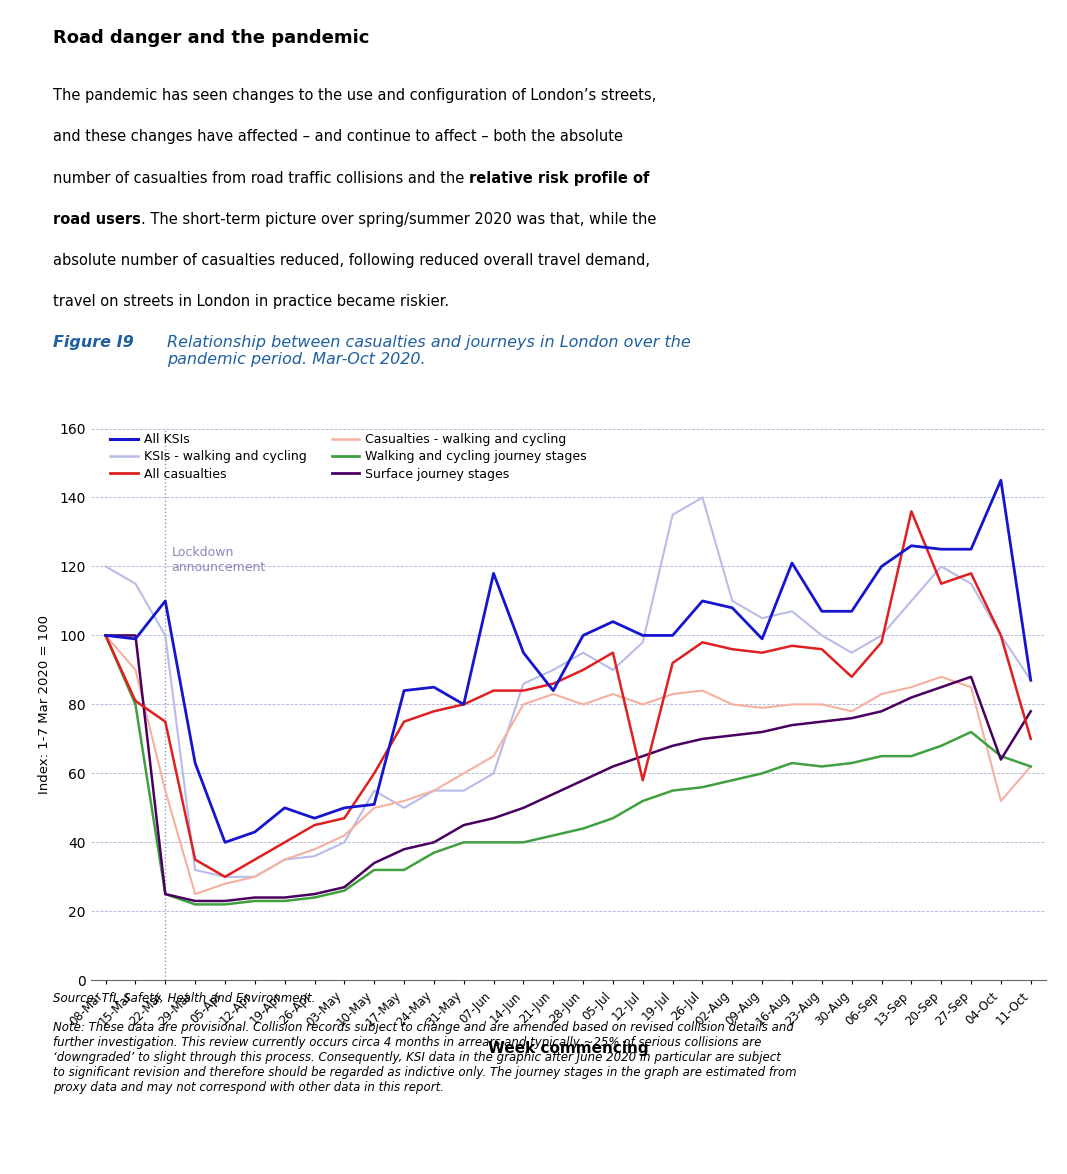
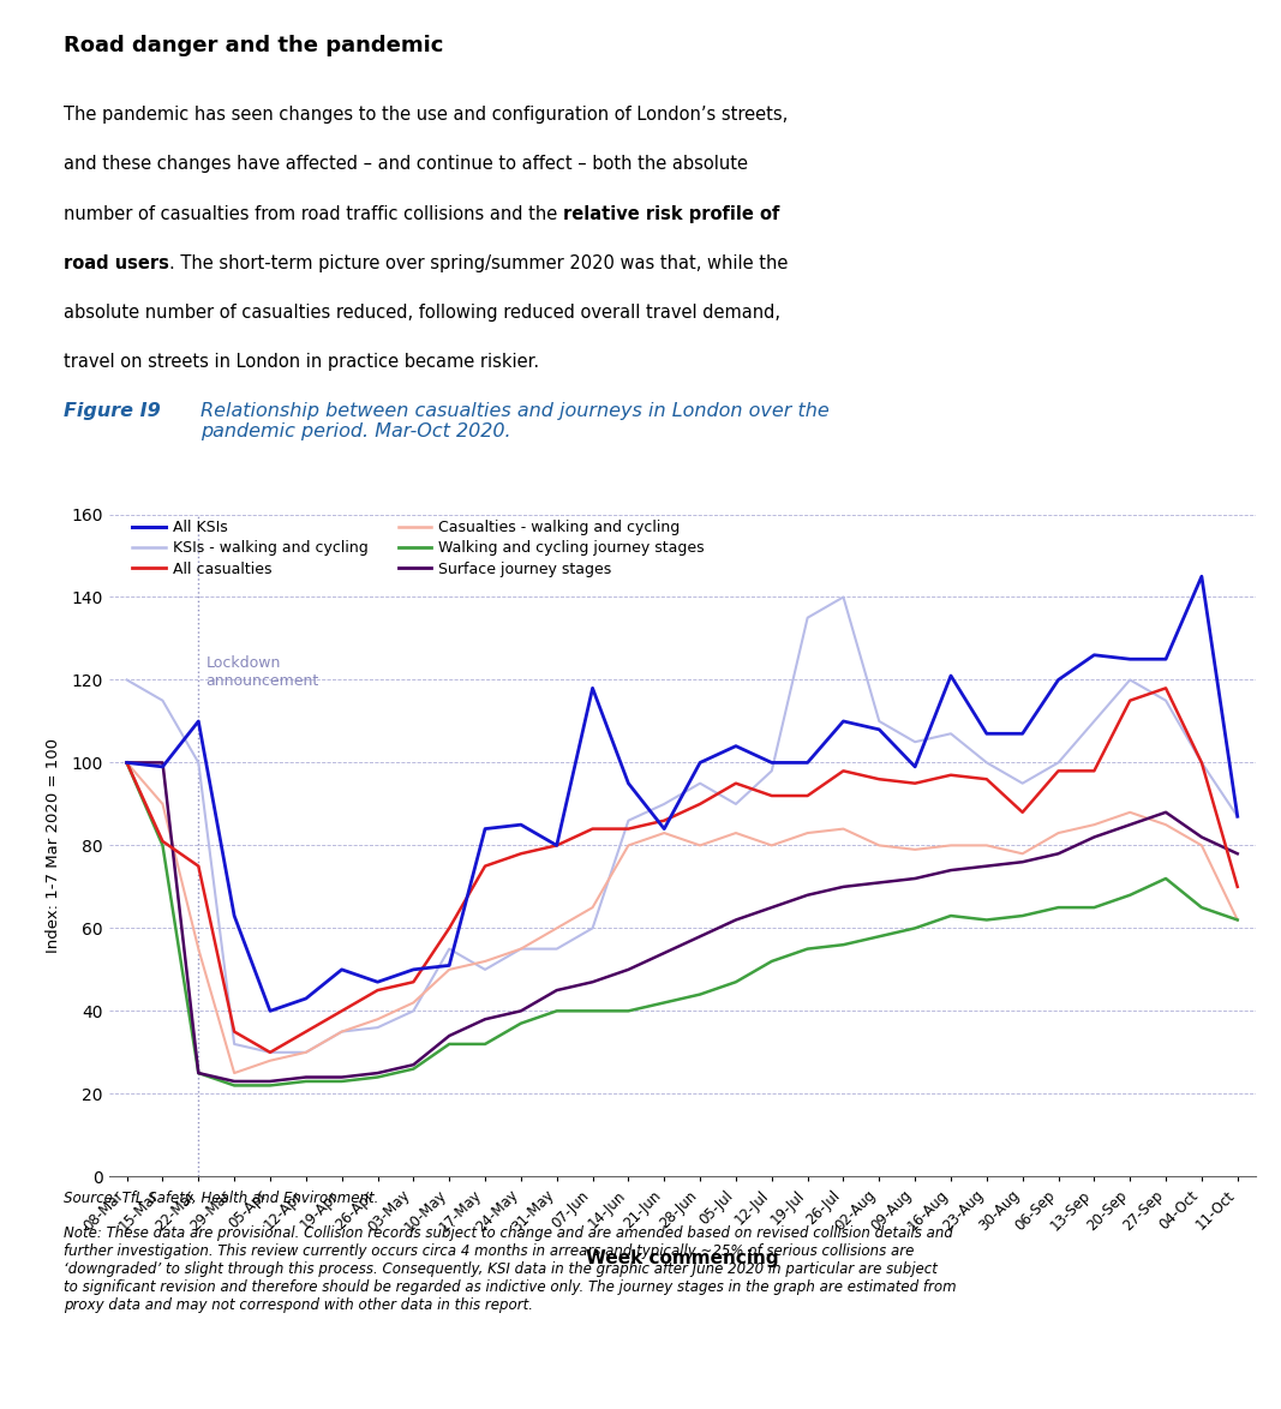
All casualties/12-Jul: 58 -> 92
All casualties/13-Sep: 136 -> 98
Casualties - walking and cycling/04-Oct: 52 -> 80
Surface journey stages/04-Oct: 64 -> 82
